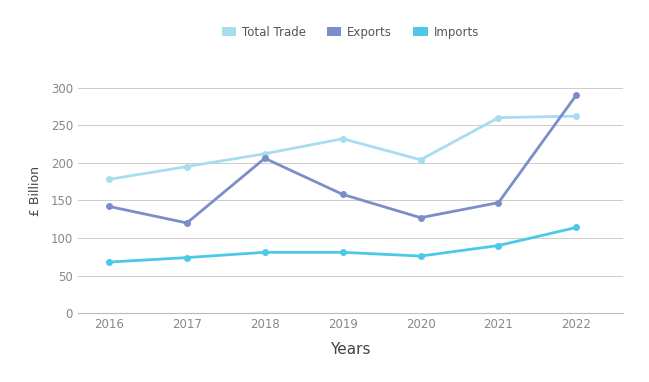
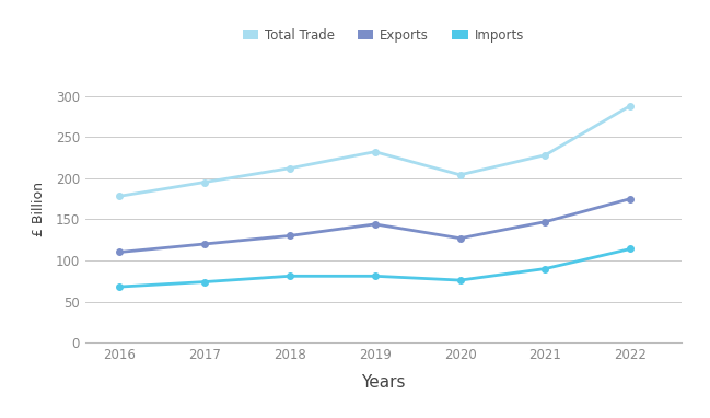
Exports/2016: 142 -> 110
Exports/2018: 206 -> 130
Exports/2019: 158 -> 144
Total Trade/2021: 260 -> 228
Total Trade/2022: 262 -> 288
Exports/2022: 290 -> 175
